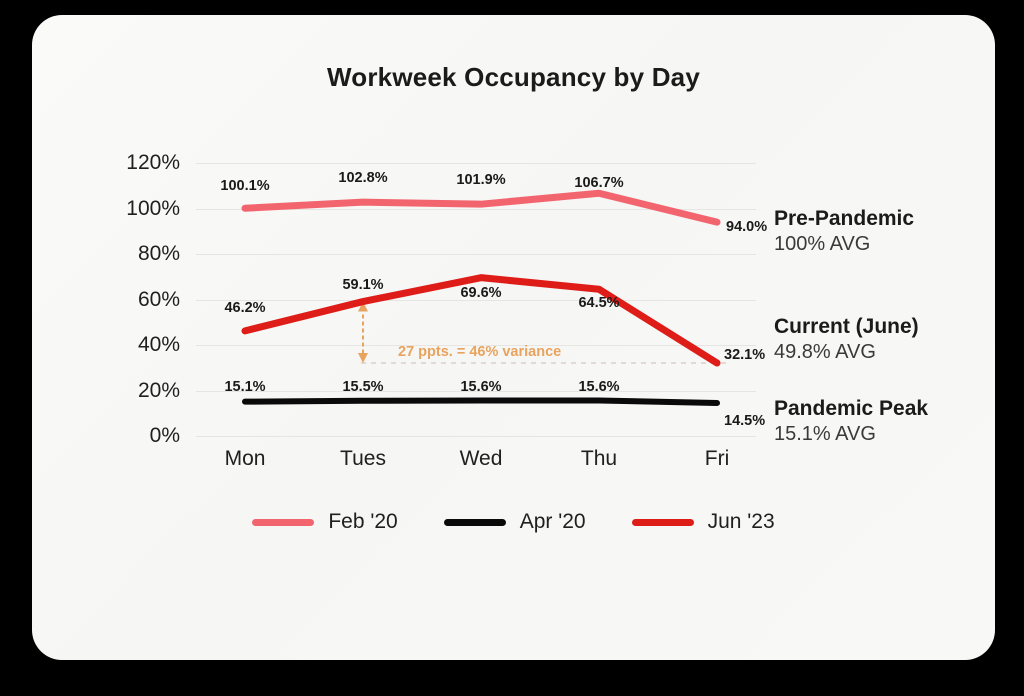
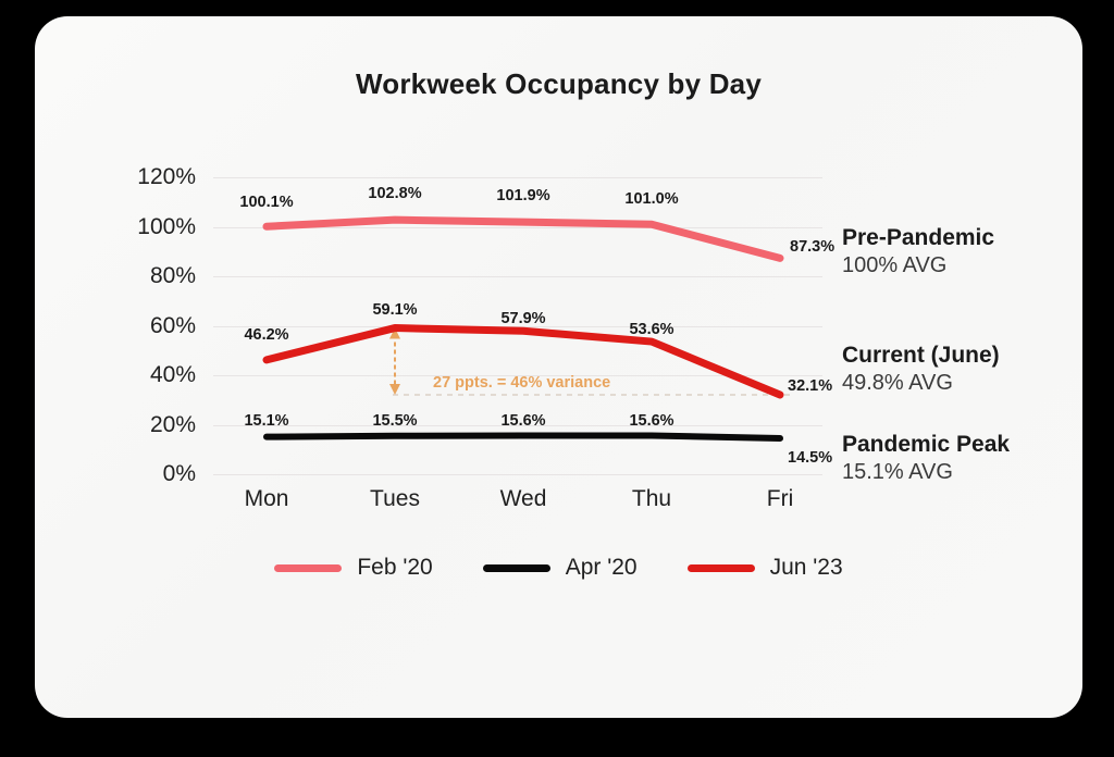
Jun '23/Wed: 69.6% -> 57.9%
Feb '20/Thu: 106.7% -> 101.0%
Jun '23/Thu: 64.5% -> 53.6%
Feb '20/Fri: 94.0% -> 87.3%
